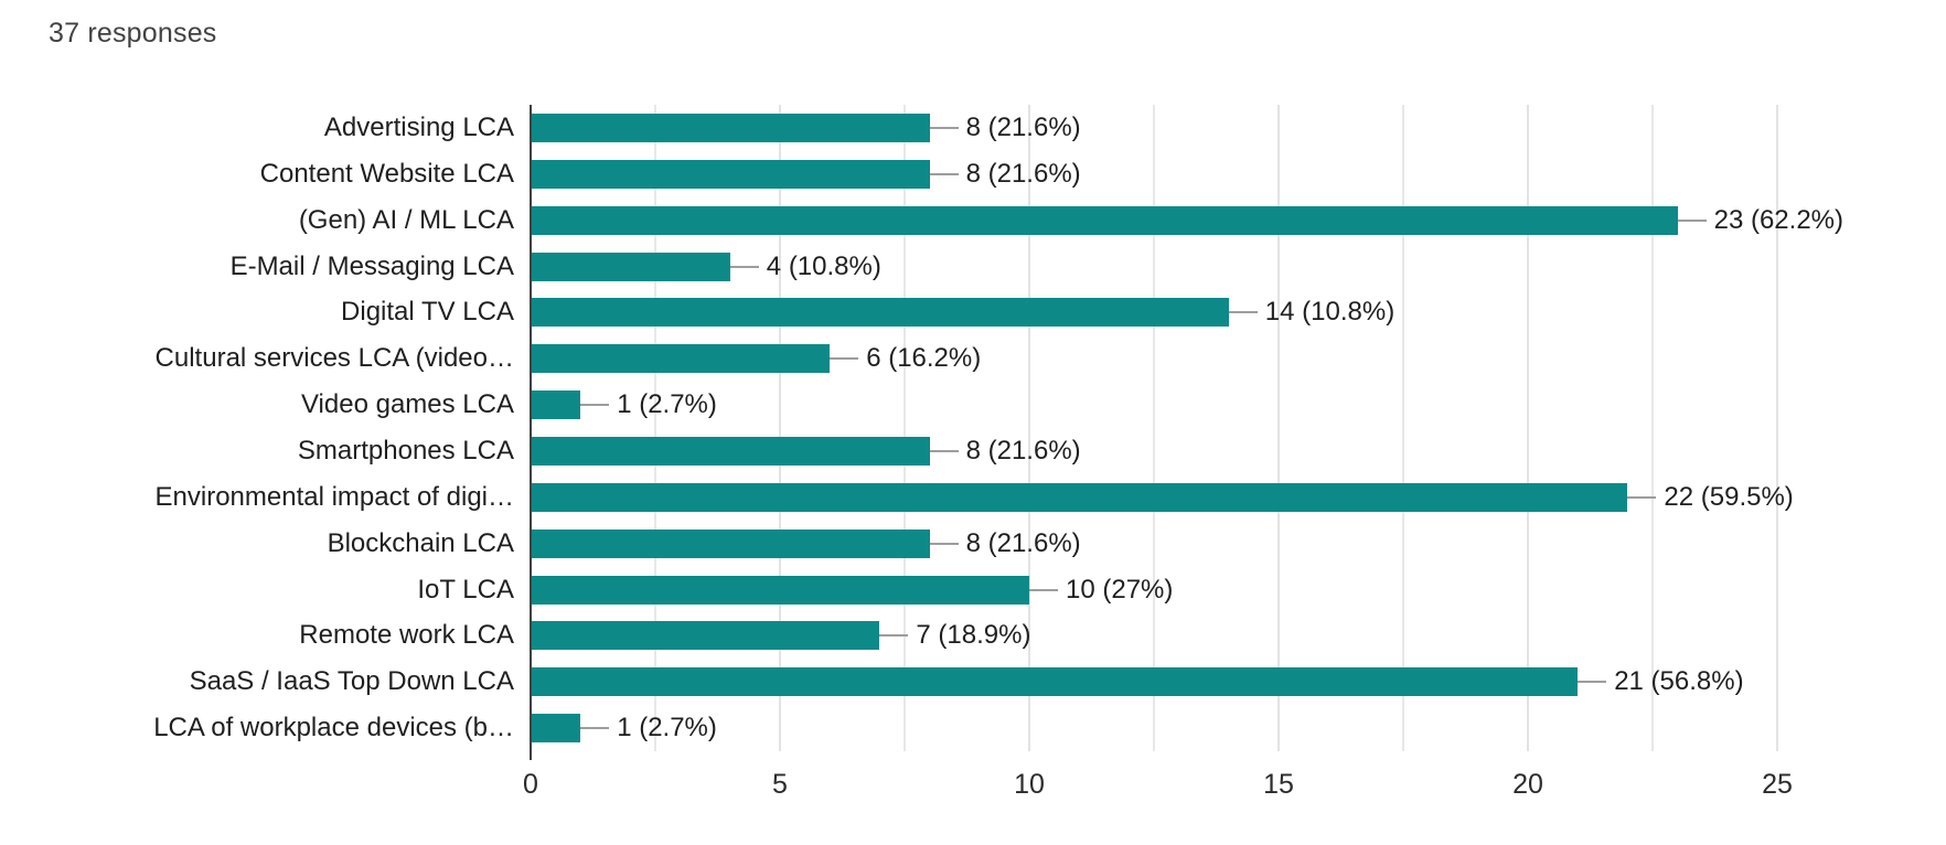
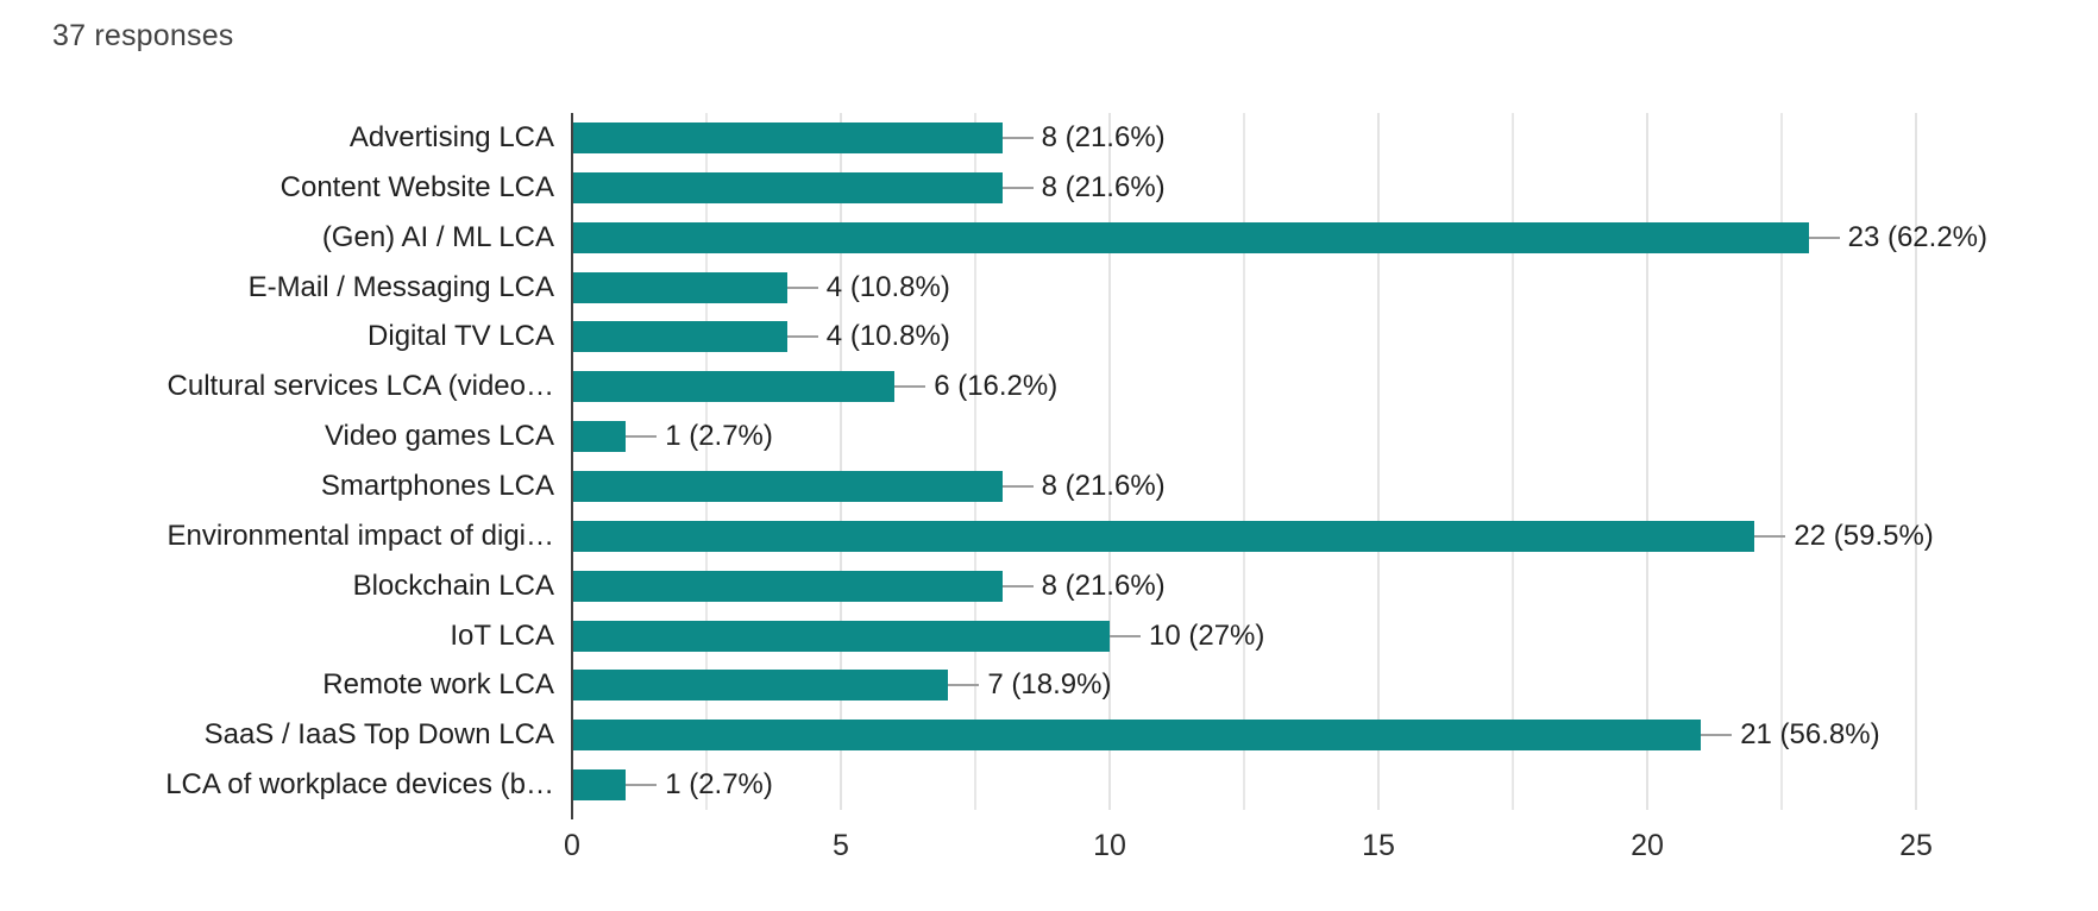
Digital TV LCA: 14 -> 4
